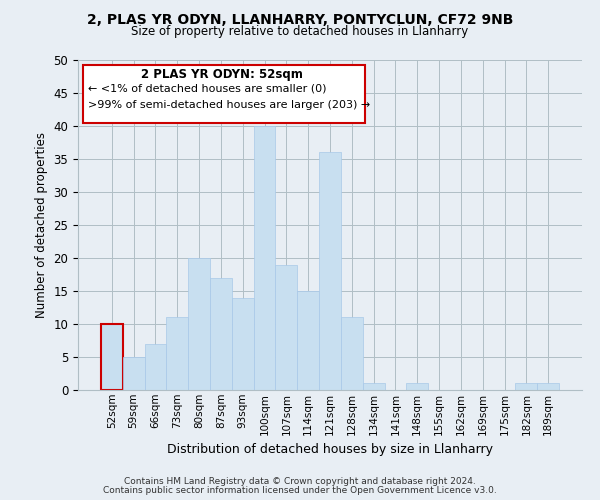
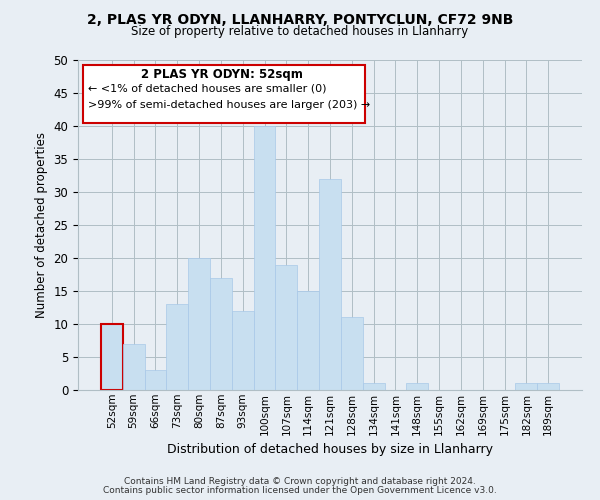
59sqm: 5 -> 7
66sqm: 7 -> 3
73sqm: 11 -> 13
93sqm: 14 -> 12
121sqm: 36 -> 32
